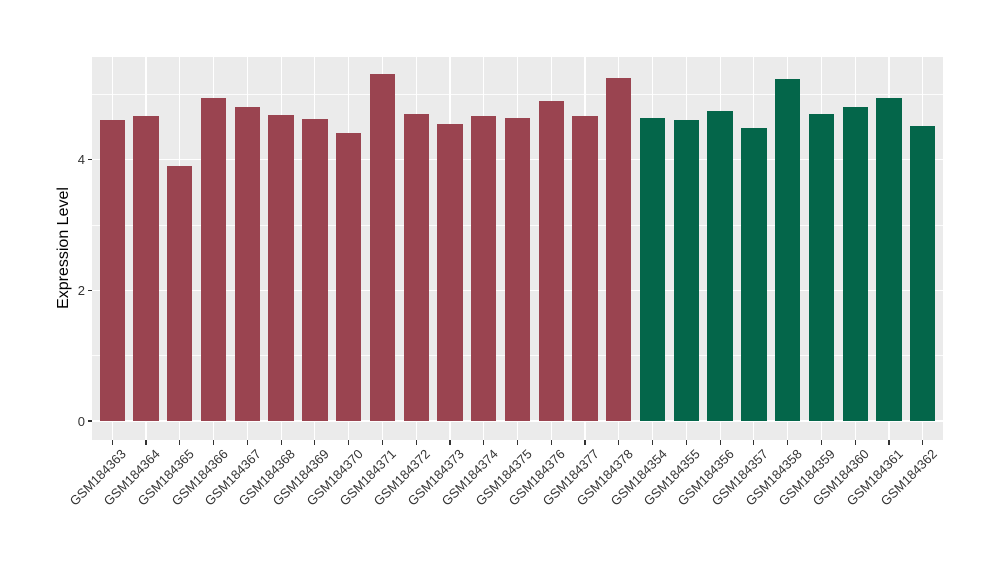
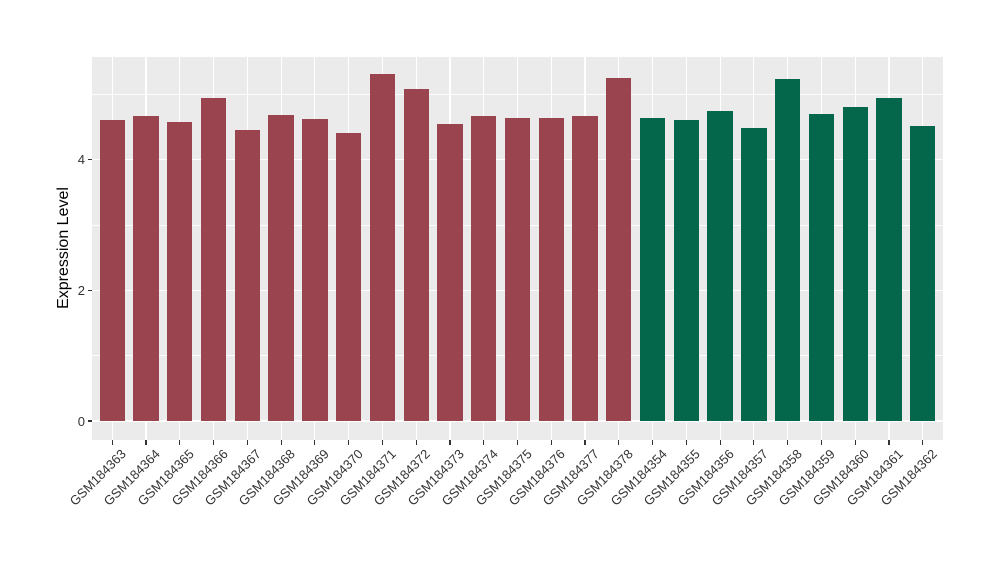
GSM184365: 3.9 -> 4.6
GSM184367: 4.8 -> 4.5
GSM184372: 4.7 -> 5.1
GSM184376: 4.9 -> 4.6
